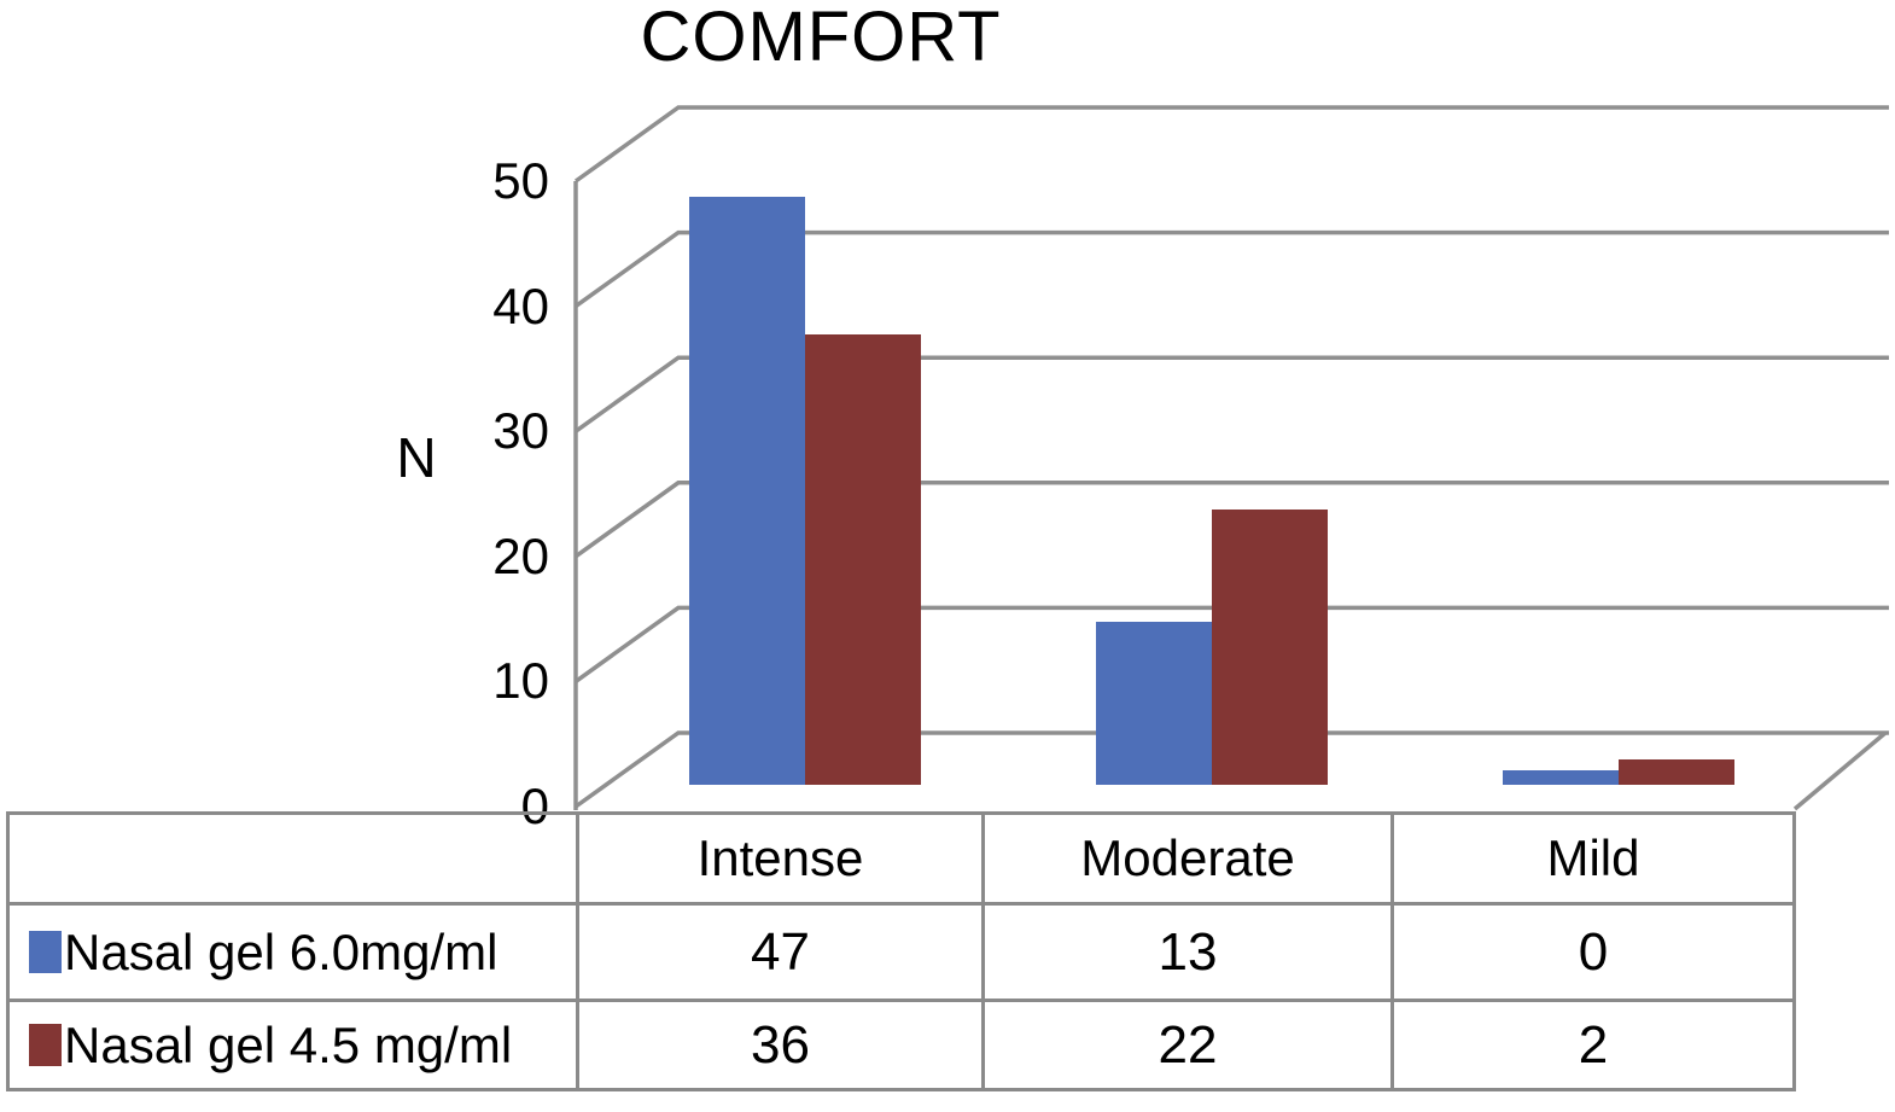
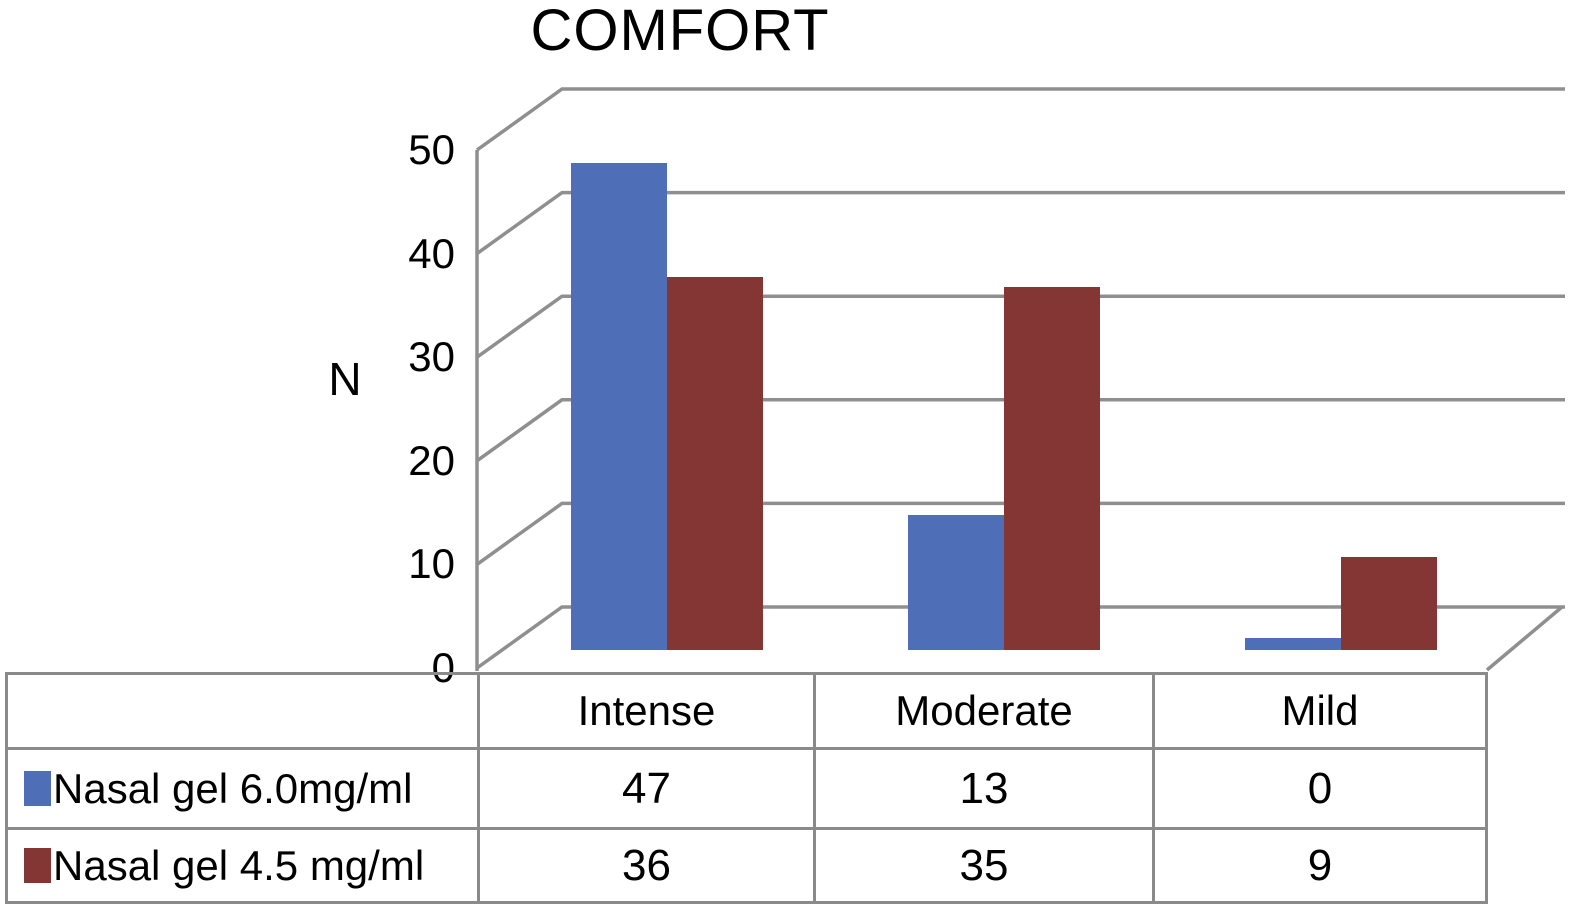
Nasal gel 4.5 mg/ml/Moderate: 22 -> 35
Nasal gel 4.5 mg/ml/Mild: 2 -> 9
